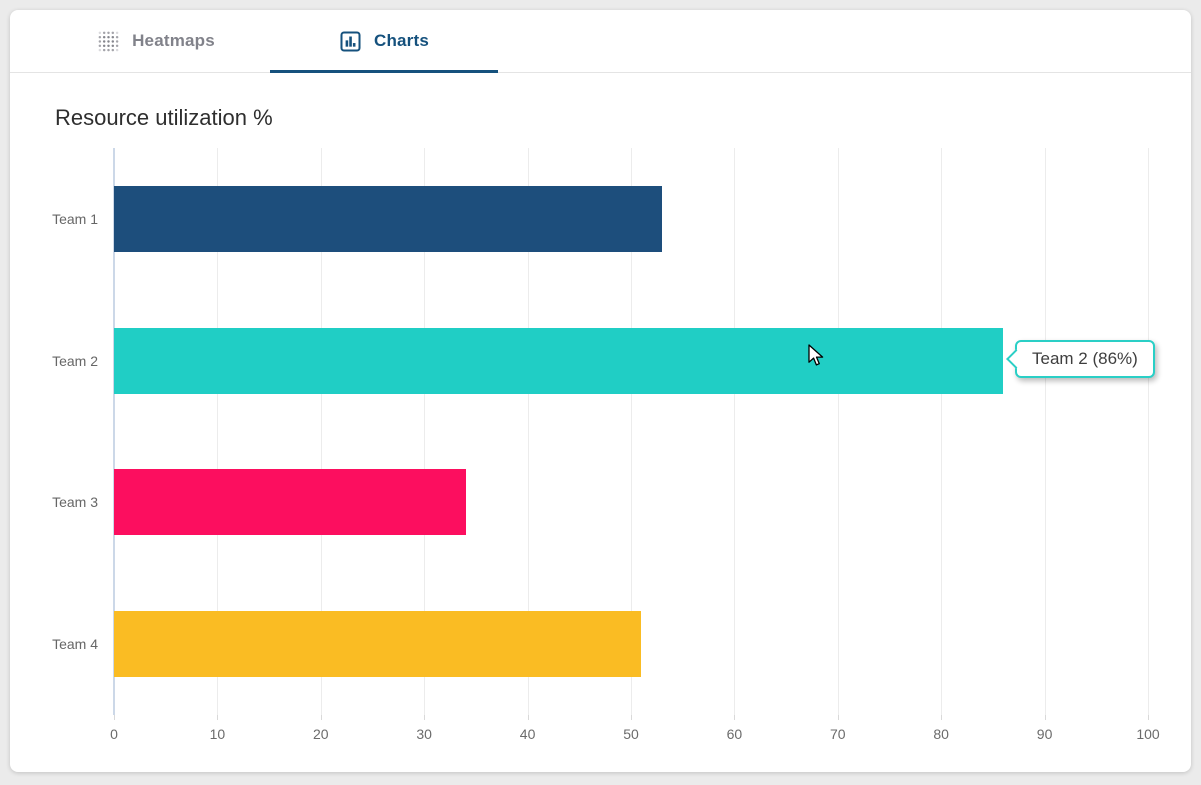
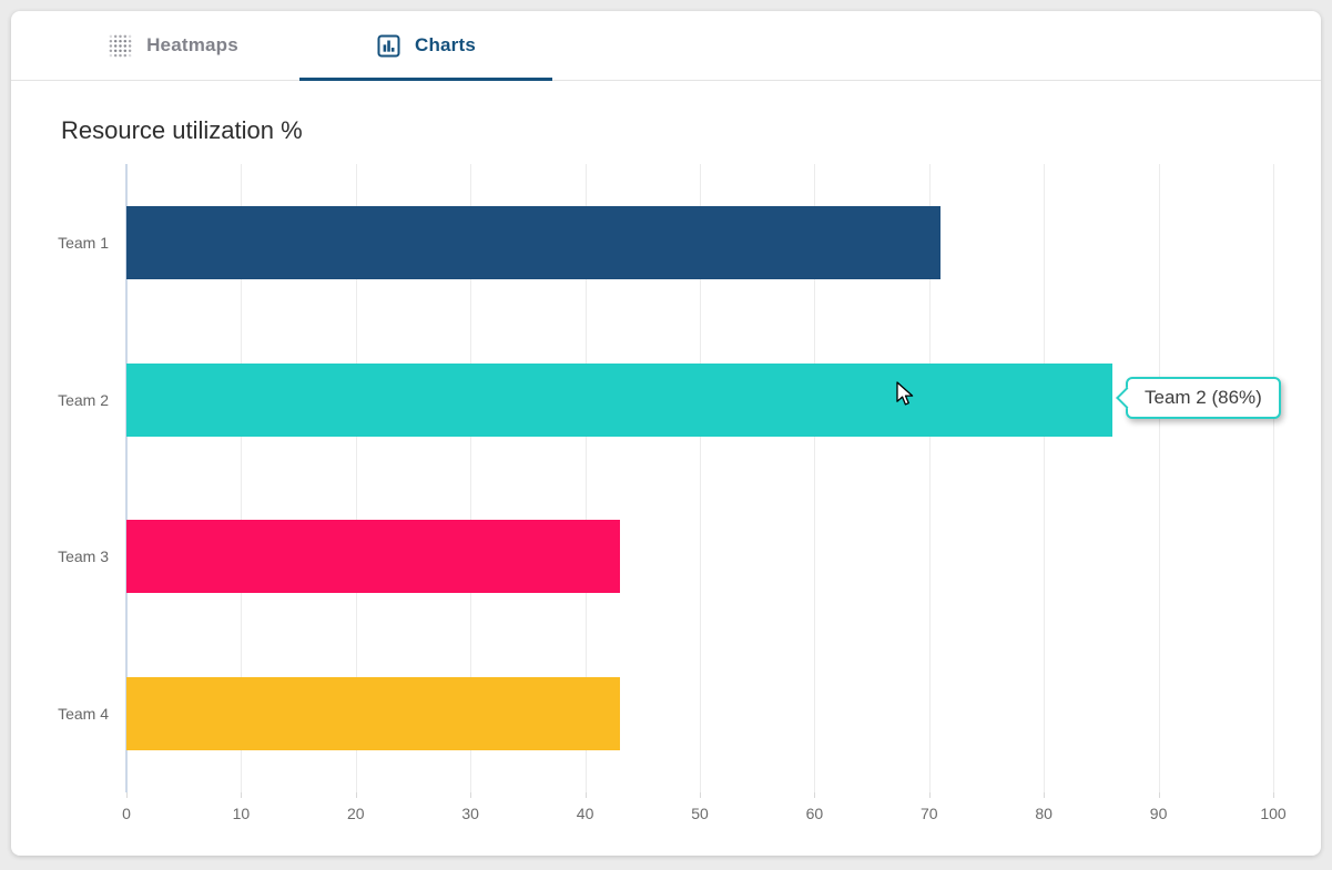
Team 1: 53 -> 71
Team 3: 34 -> 43
Team 4: 51 -> 43
